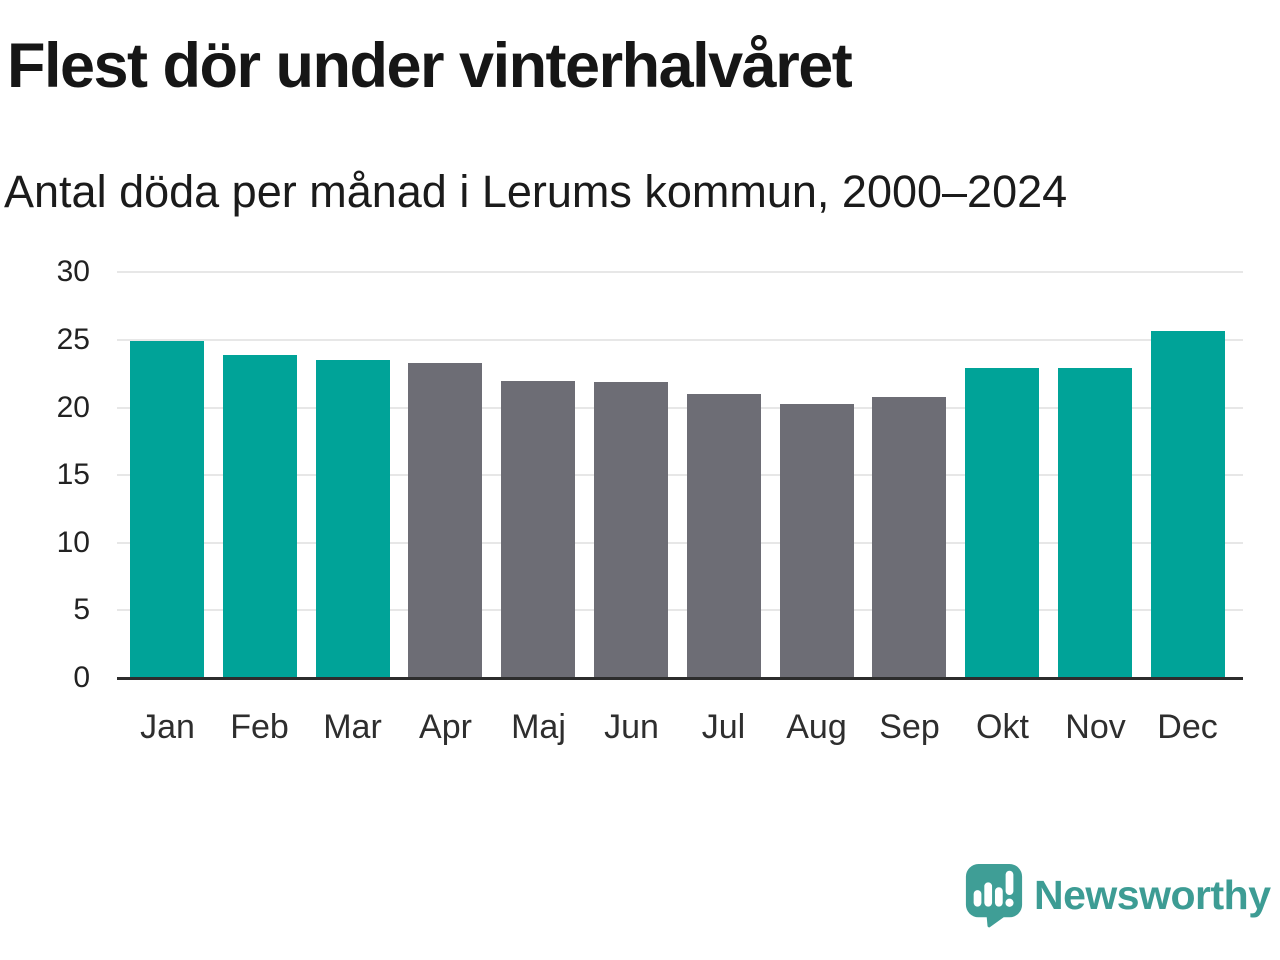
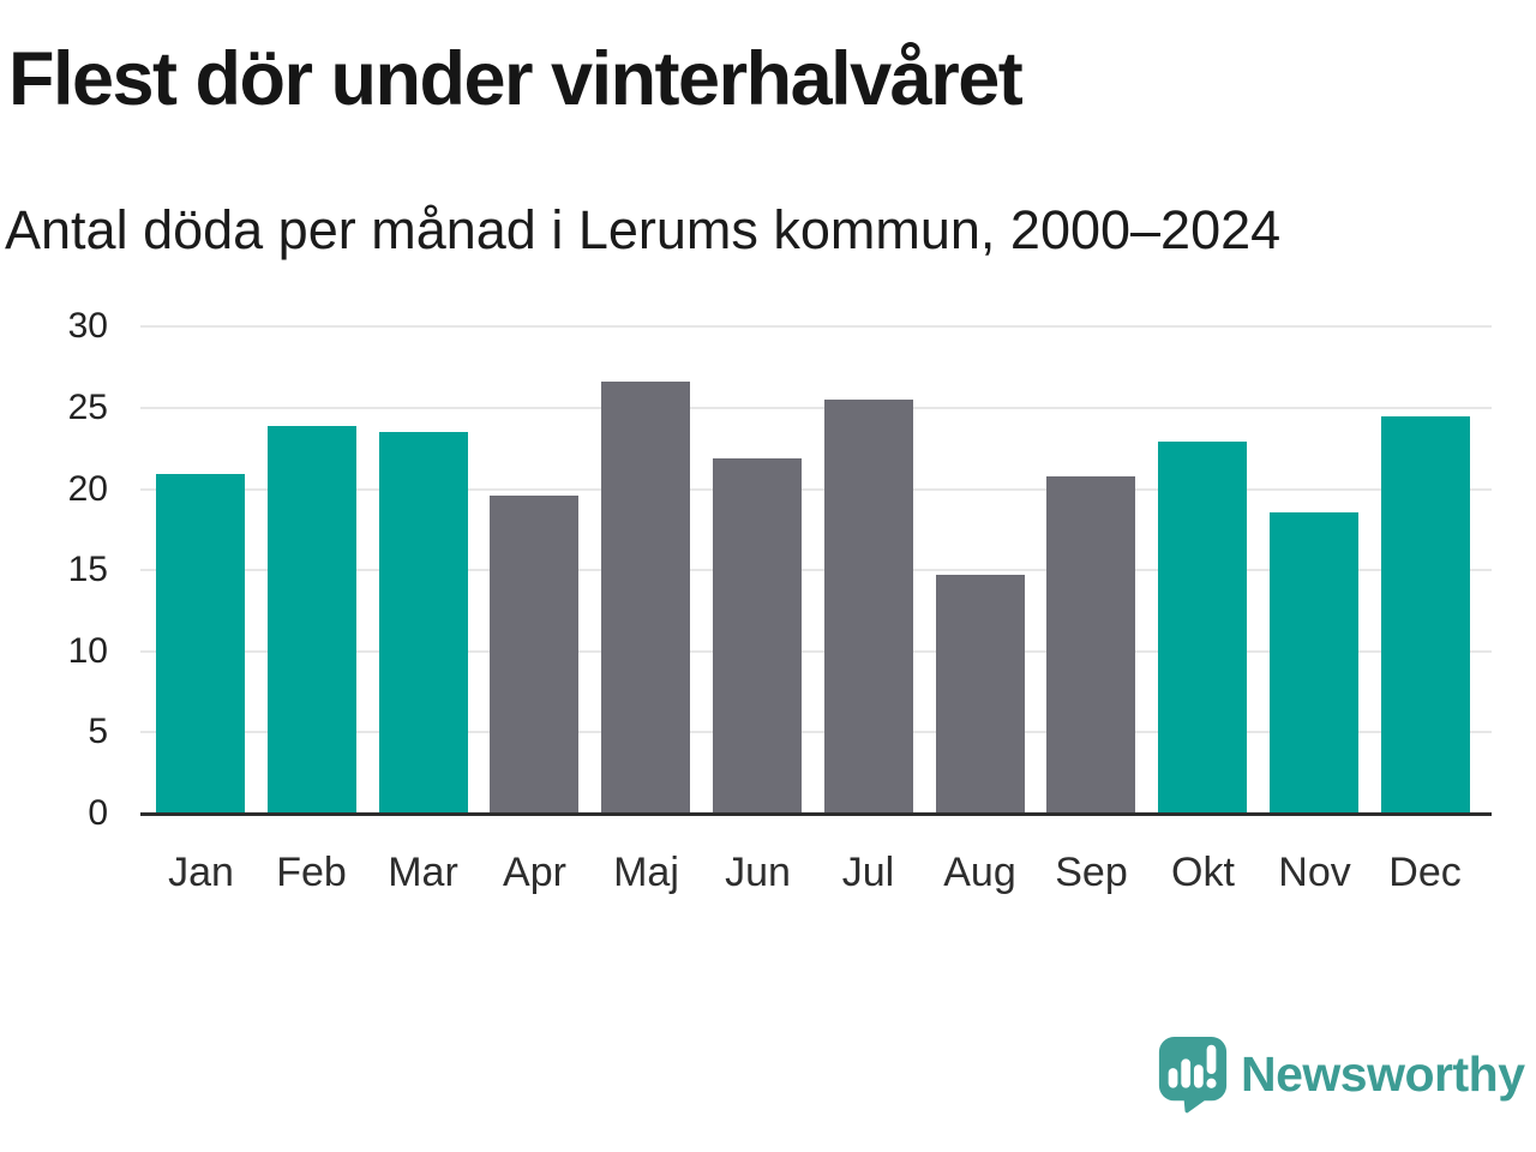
Jan: 24.9 -> 20.9
Apr: 23.3 -> 19.6
Maj: 22.0 -> 26.6
Jul: 21.0 -> 25.5
Aug: 20.3 -> 14.7
Nov: 22.9 -> 18.6
Dec: 25.7 -> 24.5
